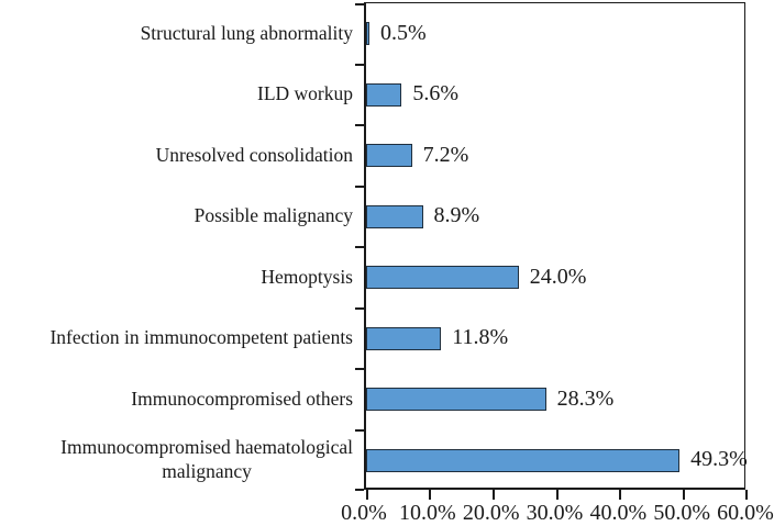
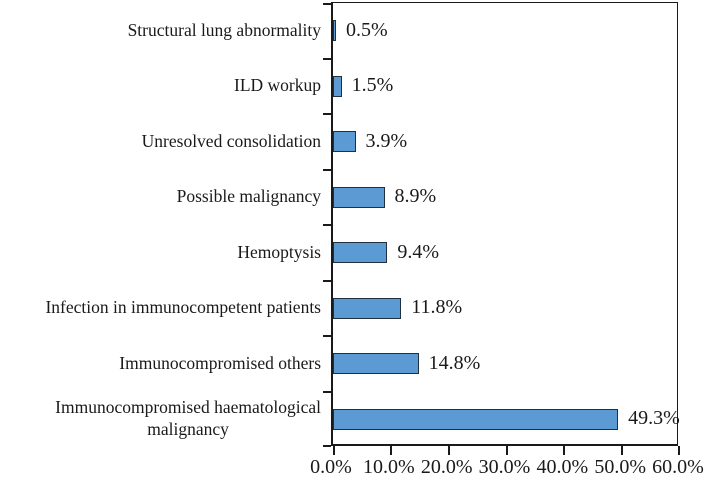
ILD workup: 5.6% -> 1.5%
Unresolved consolidation: 7.2% -> 3.9%
Hemoptysis: 24.0% -> 9.4%
Immunocompromised others: 28.3% -> 14.8%
